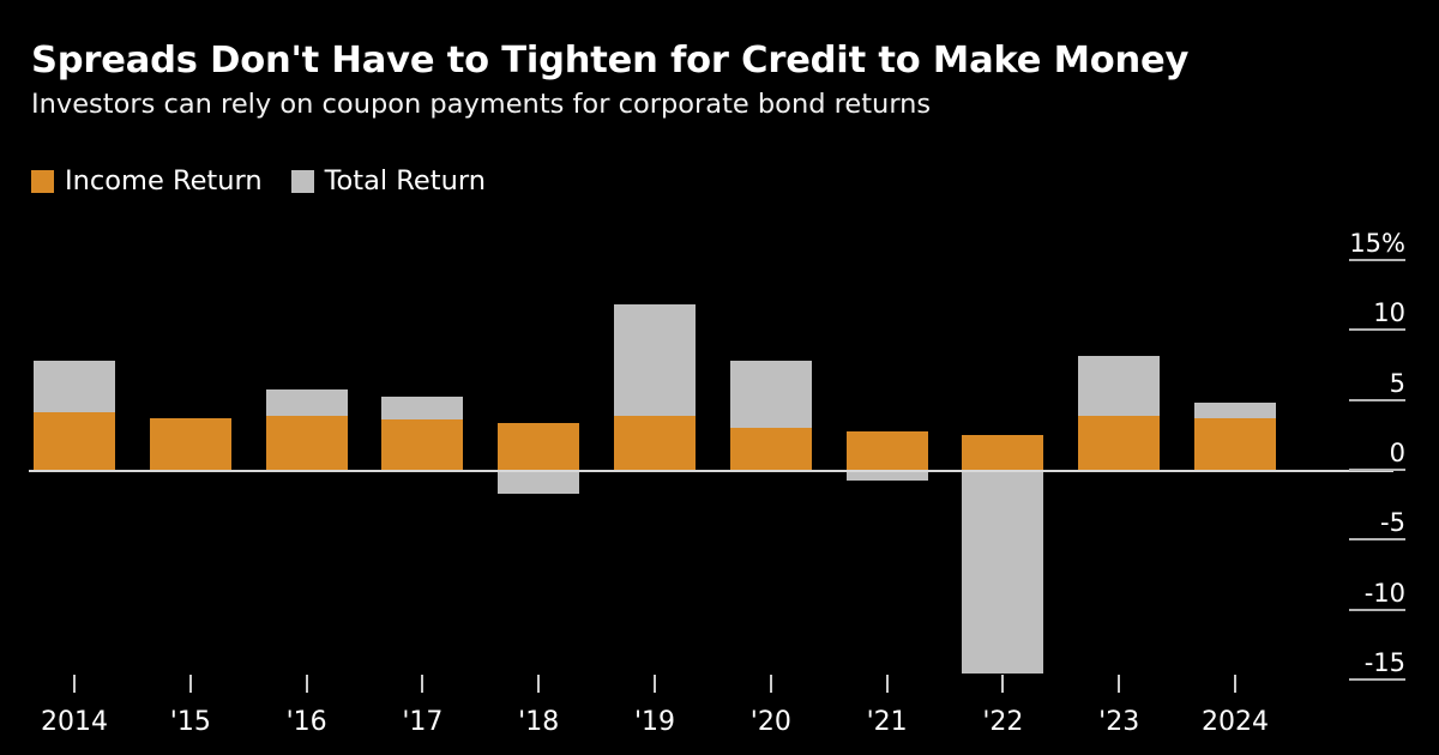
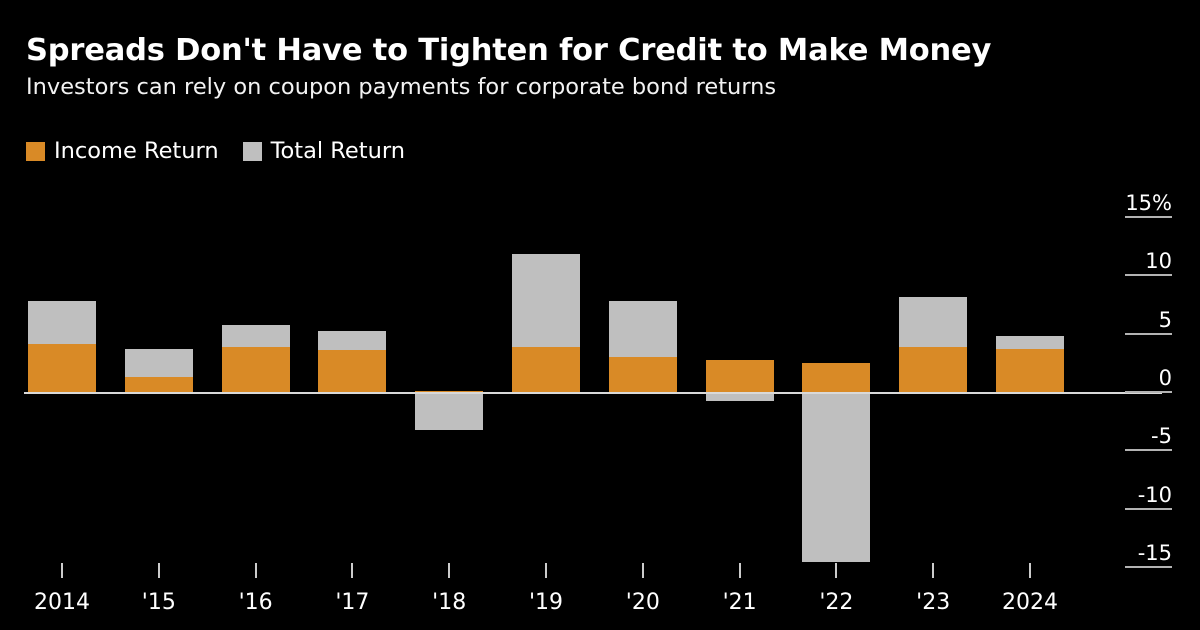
Income Return/'15: 3.8% -> 1.4%
Income Return/'18: 3.4% -> 0.2%
Total Return/'18: -1.6% -> -3.2%
